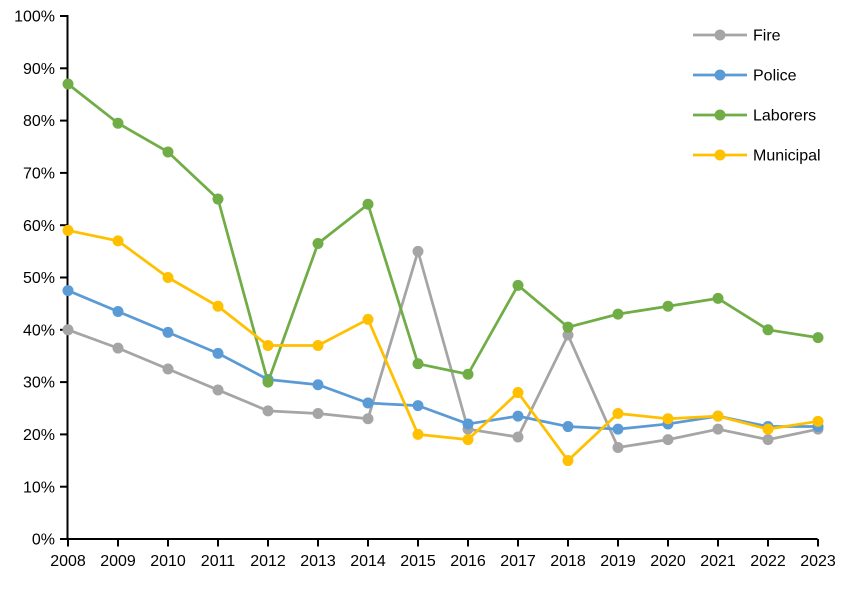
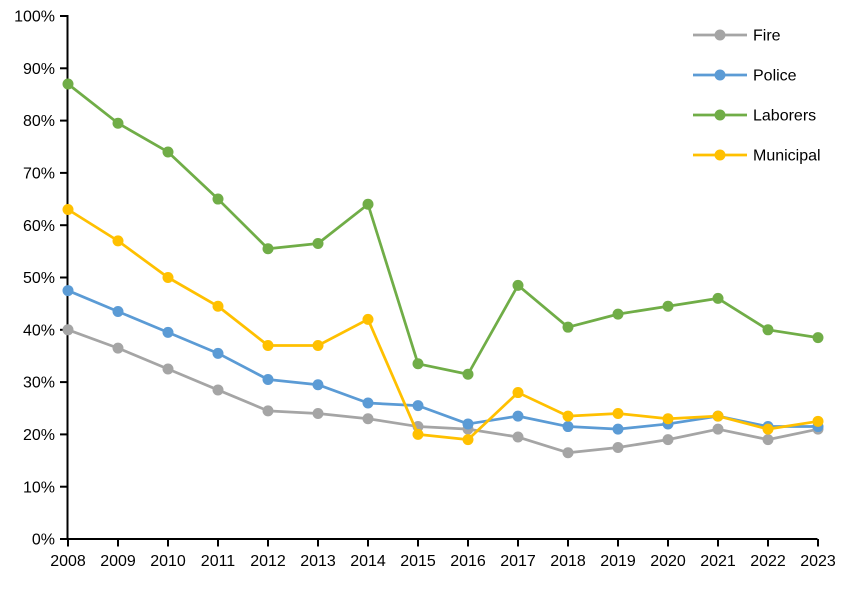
Municipal/2008: 59% -> 63%
Laborers/2012: 30% -> 56%
Fire/2015: 55% -> 22%
Fire/2018: 39% -> 16%
Municipal/2018: 15% -> 24%
